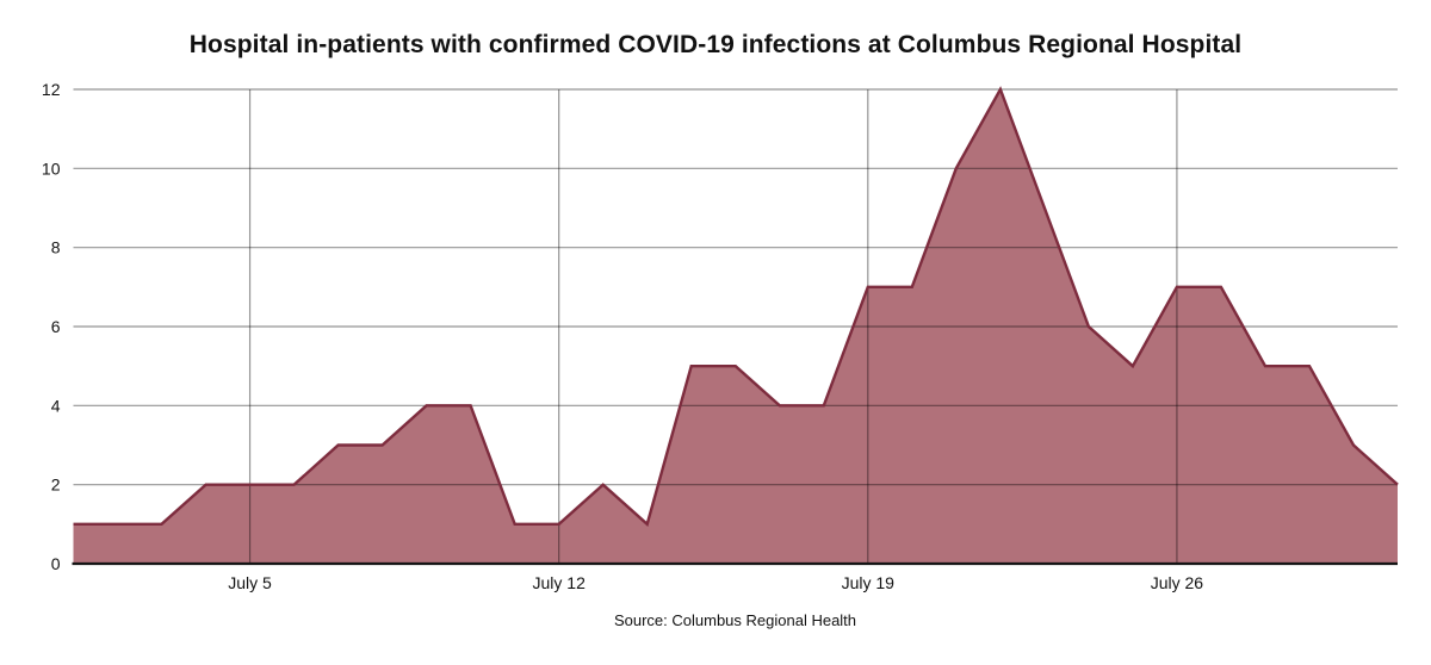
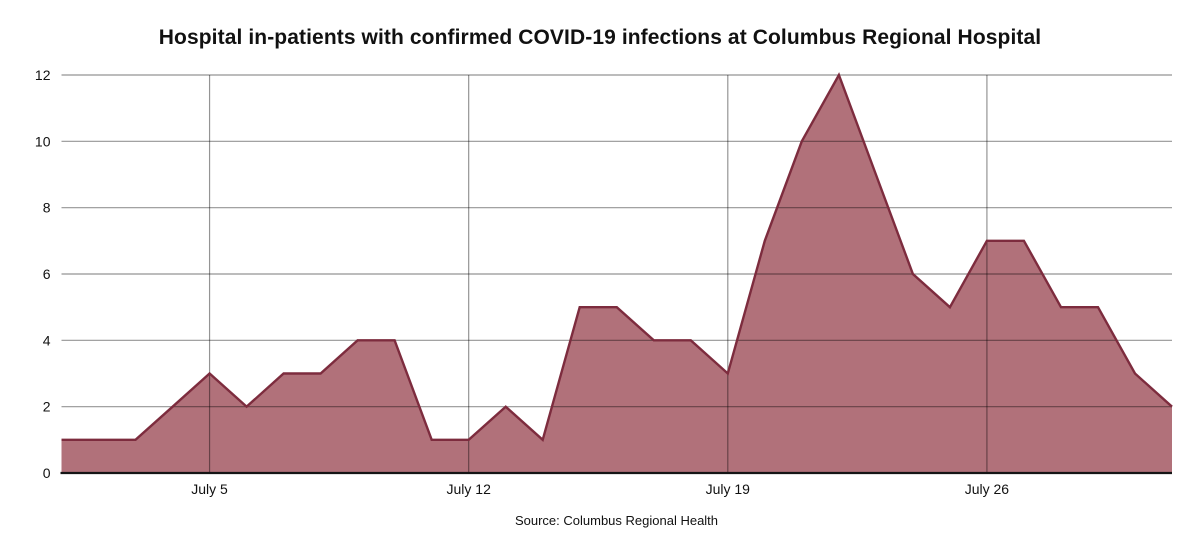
July 5: 2 -> 3
July 19: 7 -> 3
